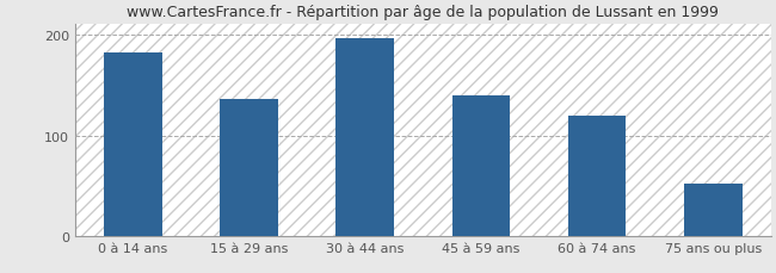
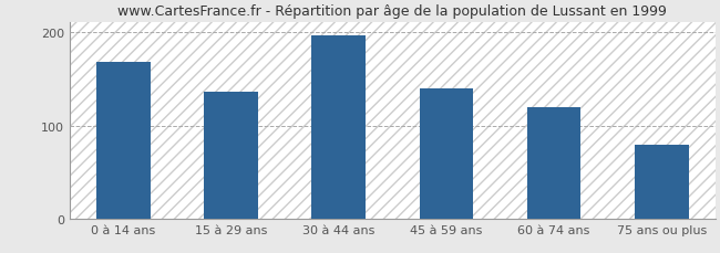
0 à 14 ans: 182 -> 168
75 ans ou plus: 52 -> 80
